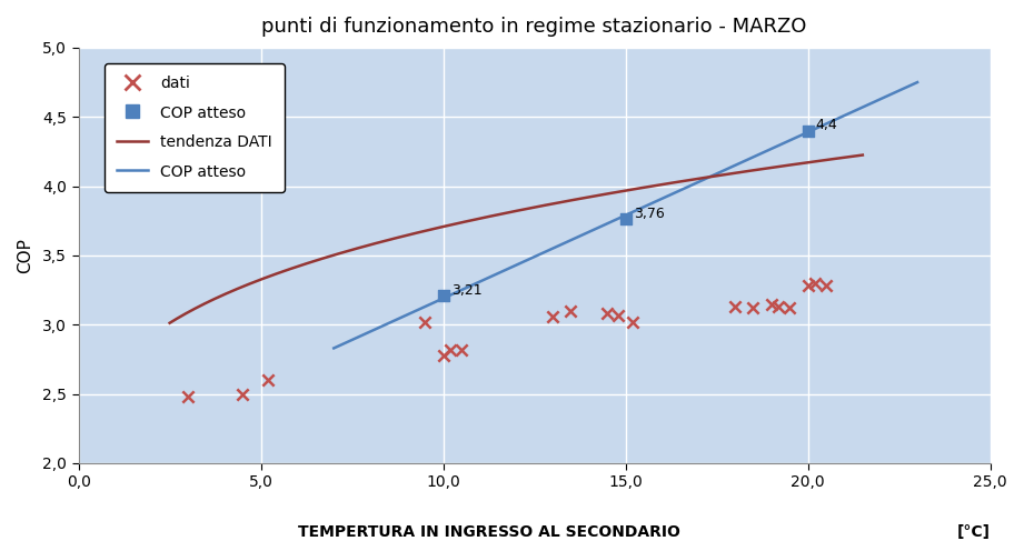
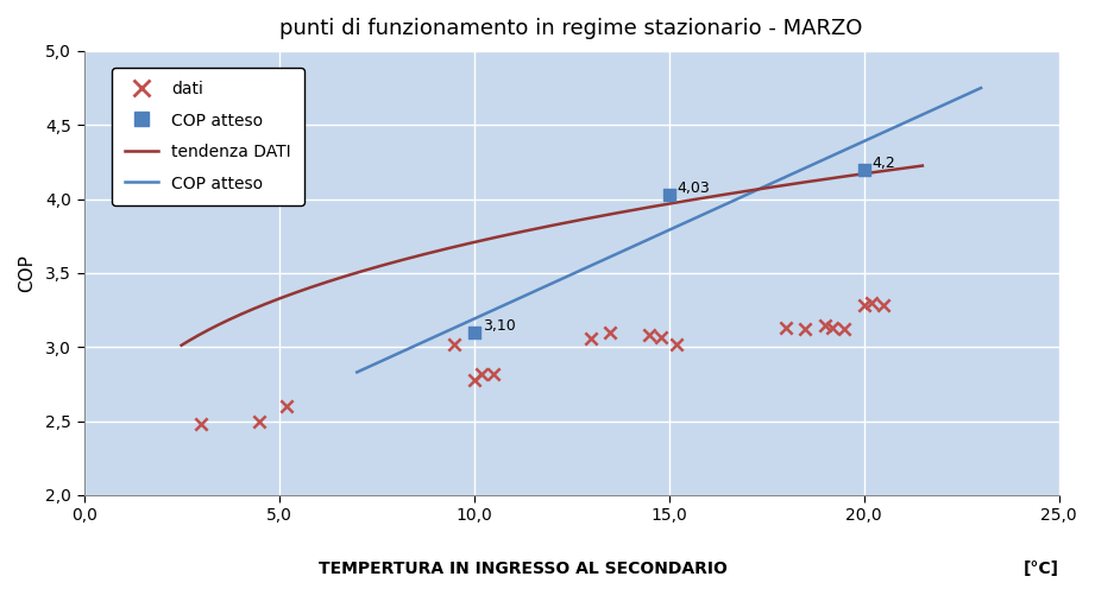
COP atteso/10,0: 3,21 -> 3,10
COP atteso/15,0: 3,76 -> 4,03
COP atteso/20,0: 4,4 -> 4,2
